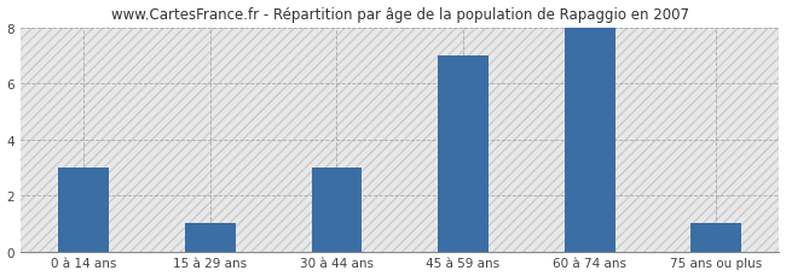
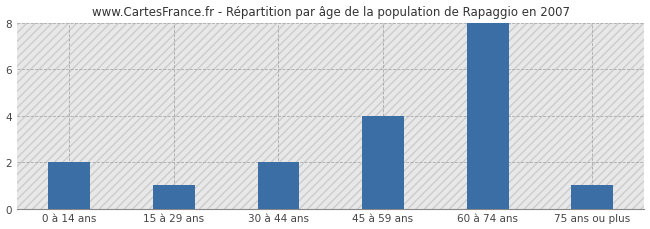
0 à 14 ans: 3 -> 2
30 à 44 ans: 3 -> 2
45 à 59 ans: 7 -> 4
